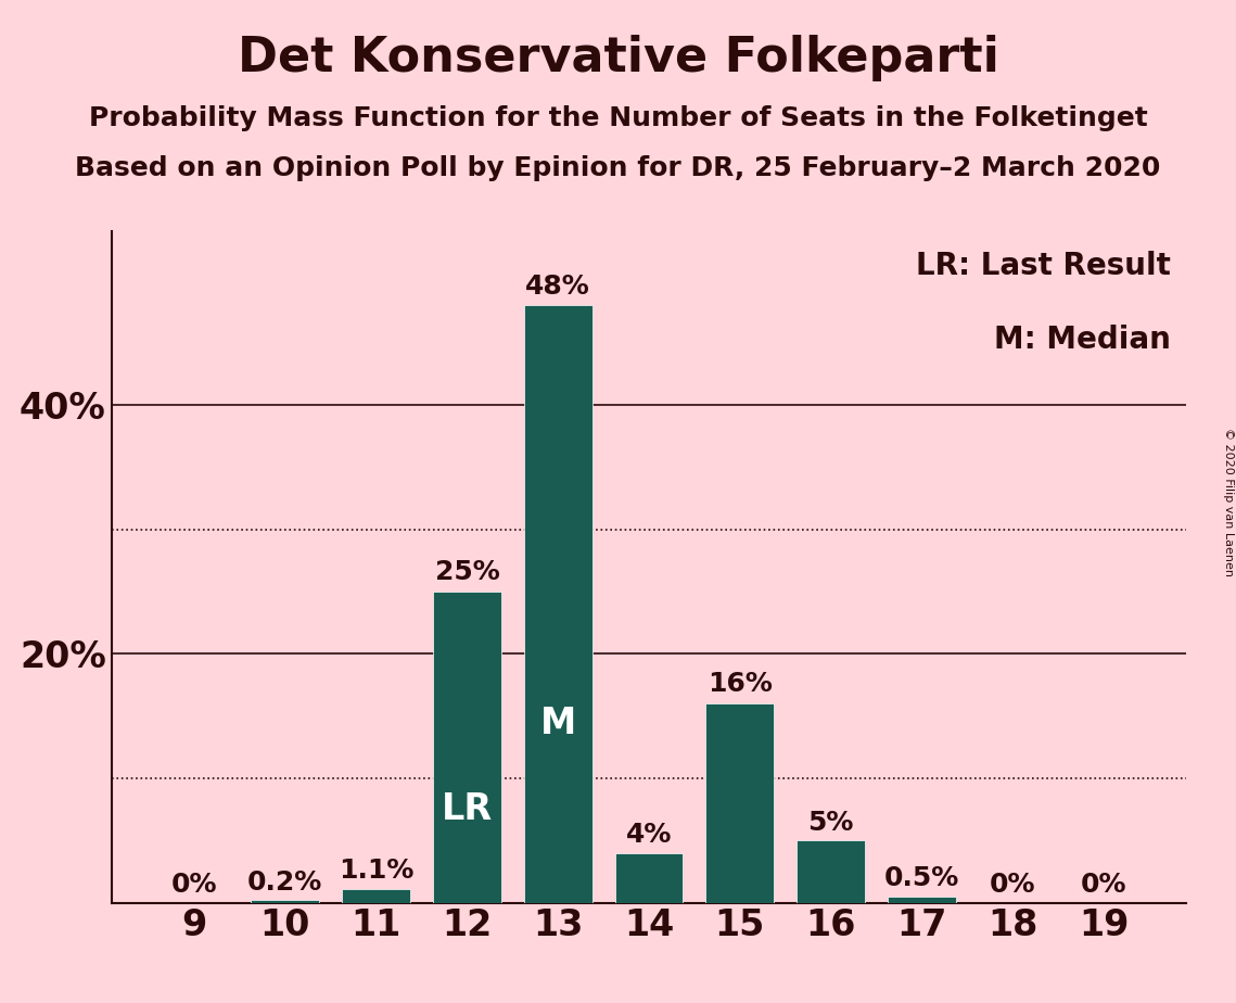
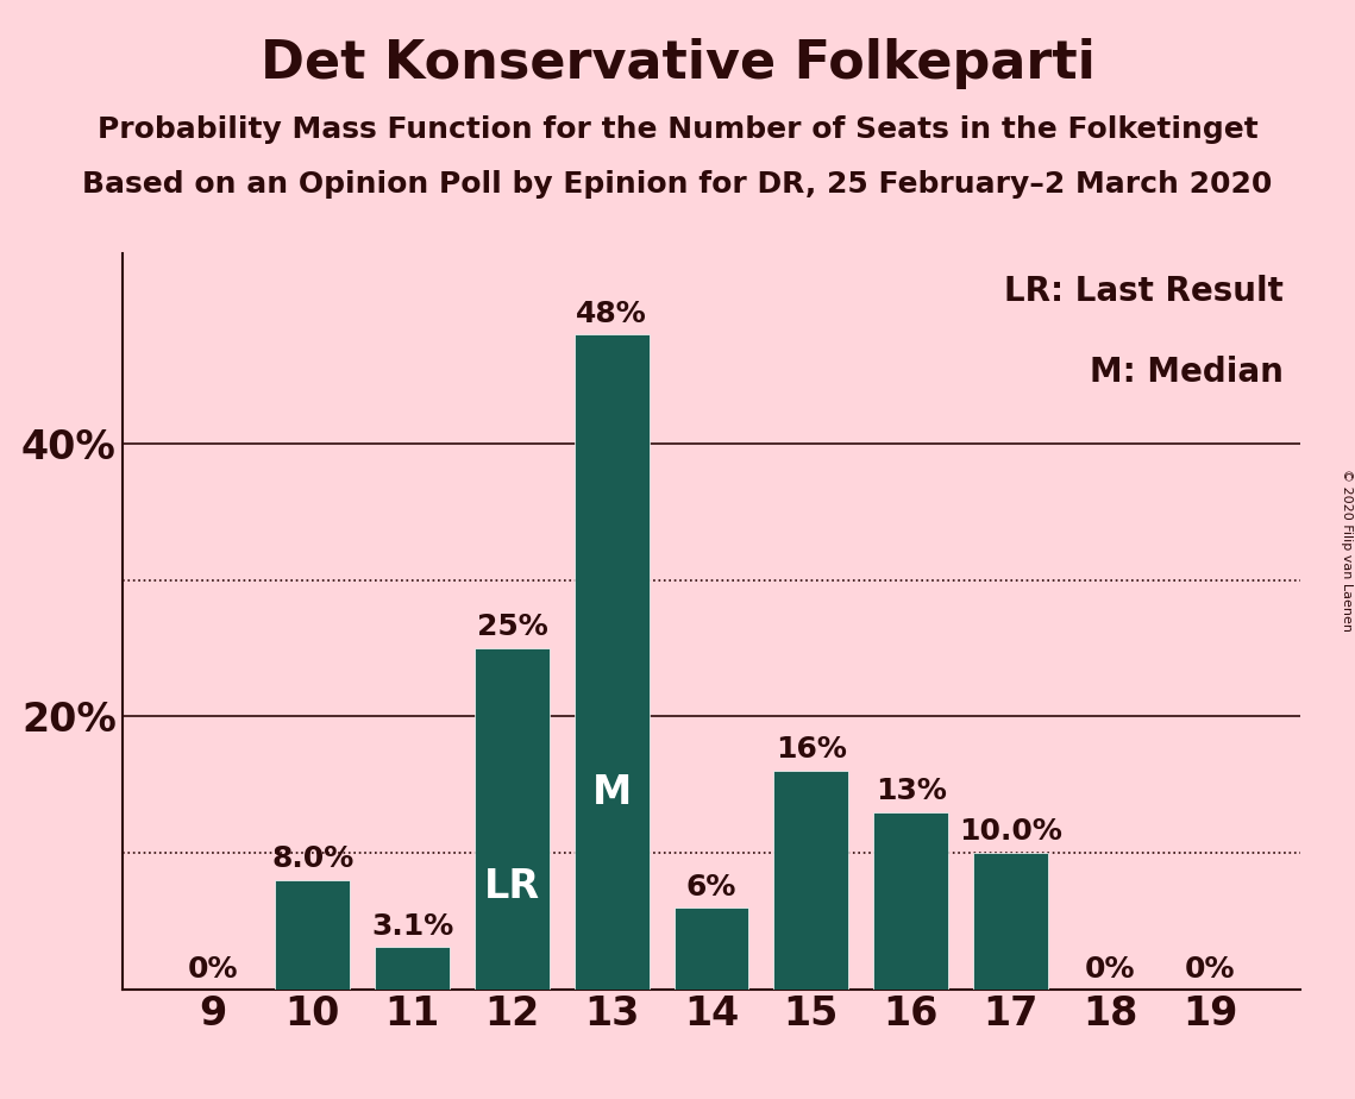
10: 0.2% -> 8.0%
11: 1.1% -> 3.1%
14: 4% -> 6%
16: 5% -> 13%
17: 0.5% -> 10.0%
